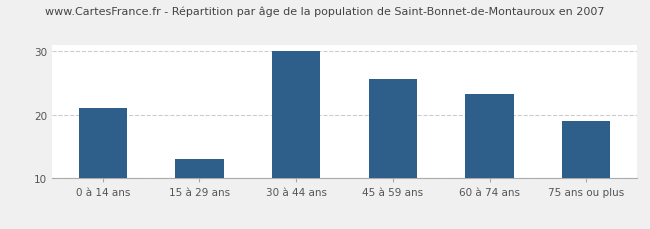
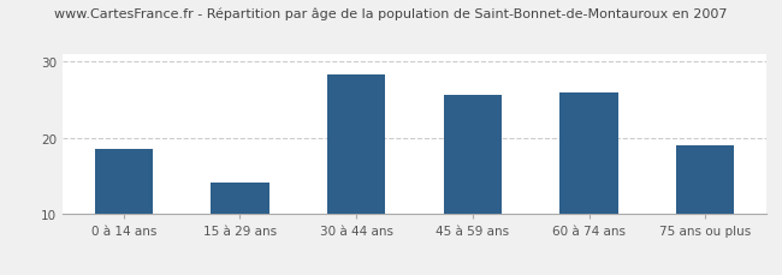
0 à 14 ans: 21.1 -> 18.6
15 à 29 ans: 13.0 -> 14.2
30 à 44 ans: 30.1 -> 28.4
60 à 74 ans: 23.3 -> 26.0
